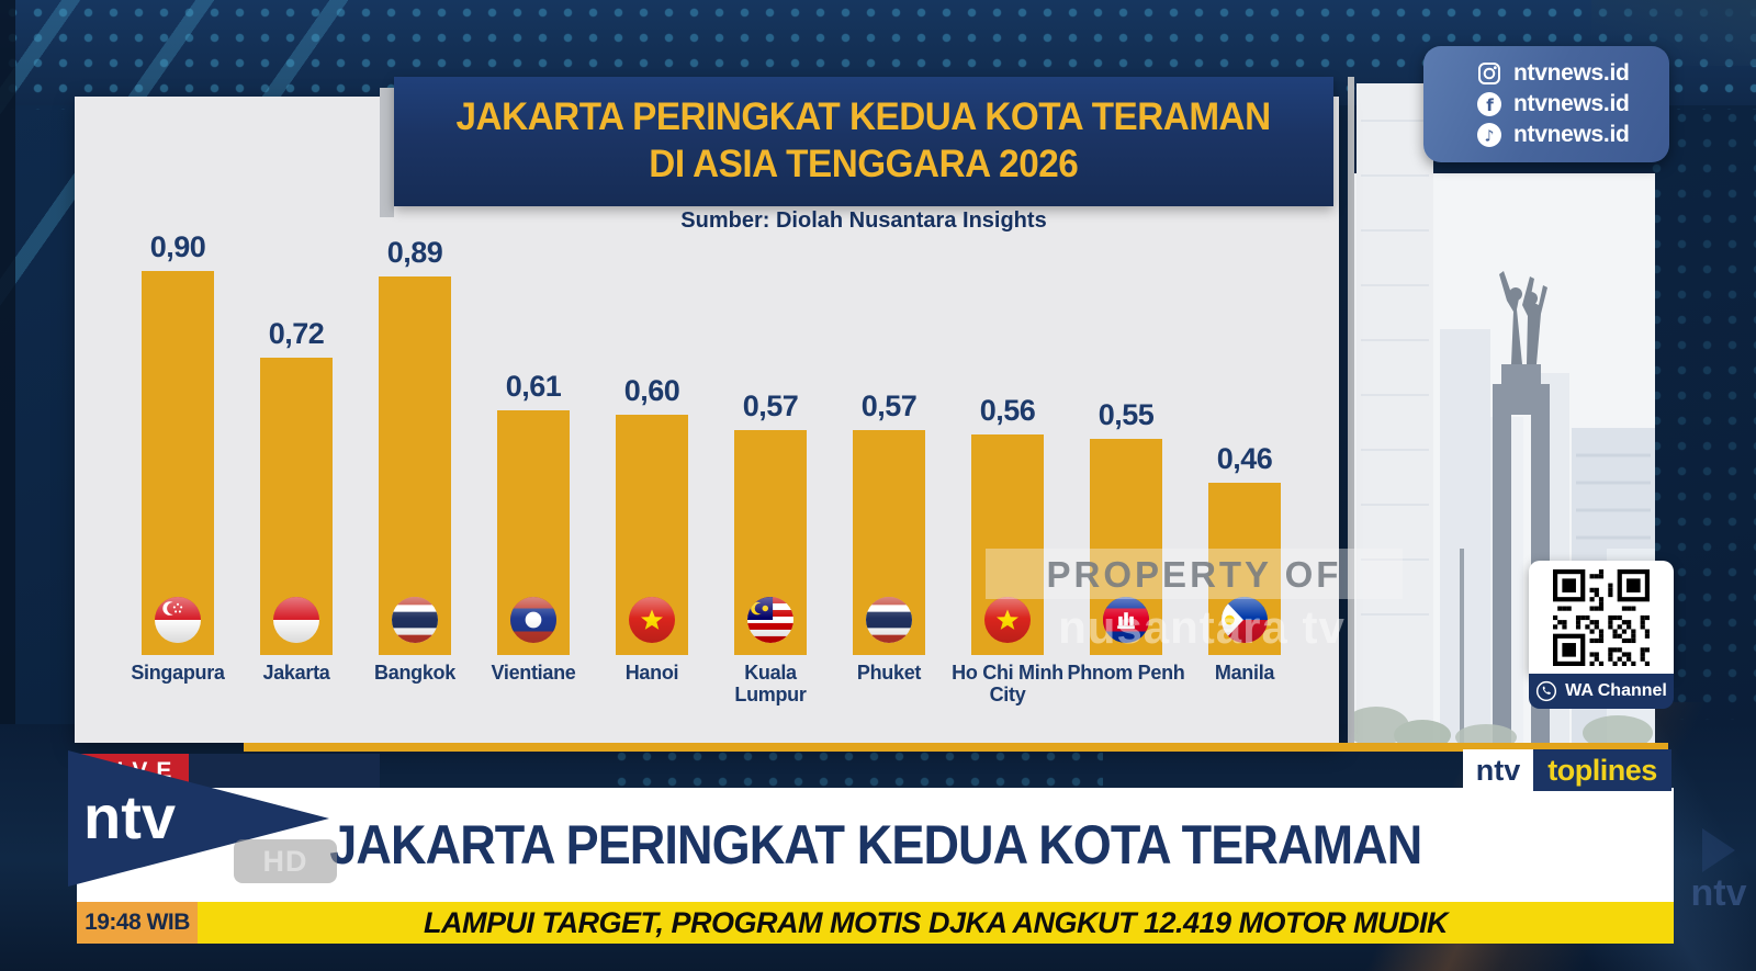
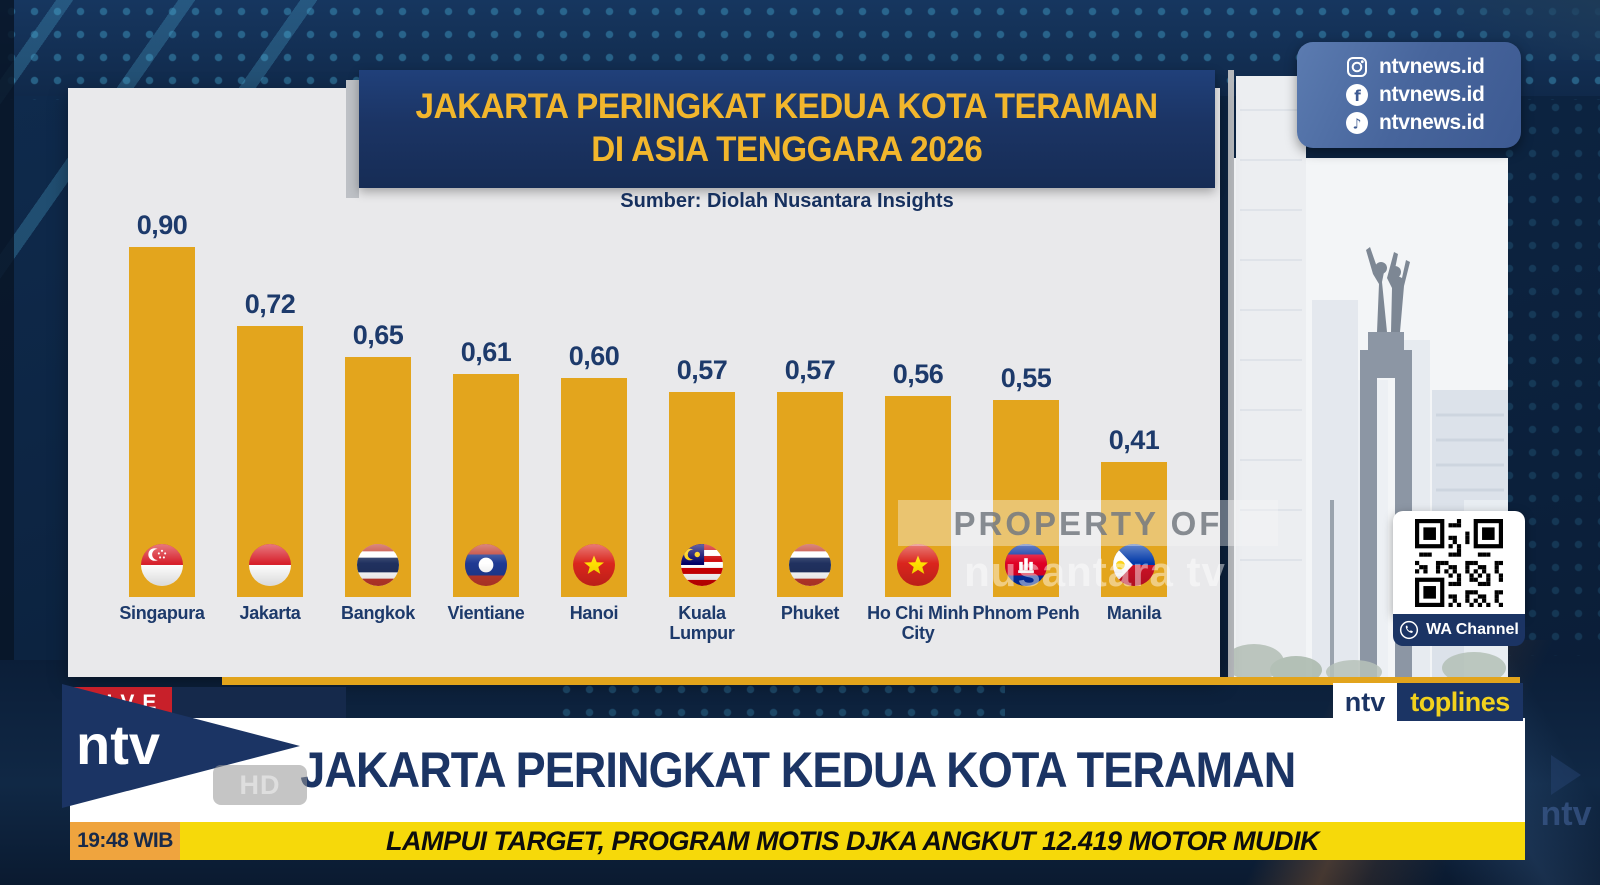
Bangkok: 0,89 -> 0,65
Manila: 0,46 -> 0,41
